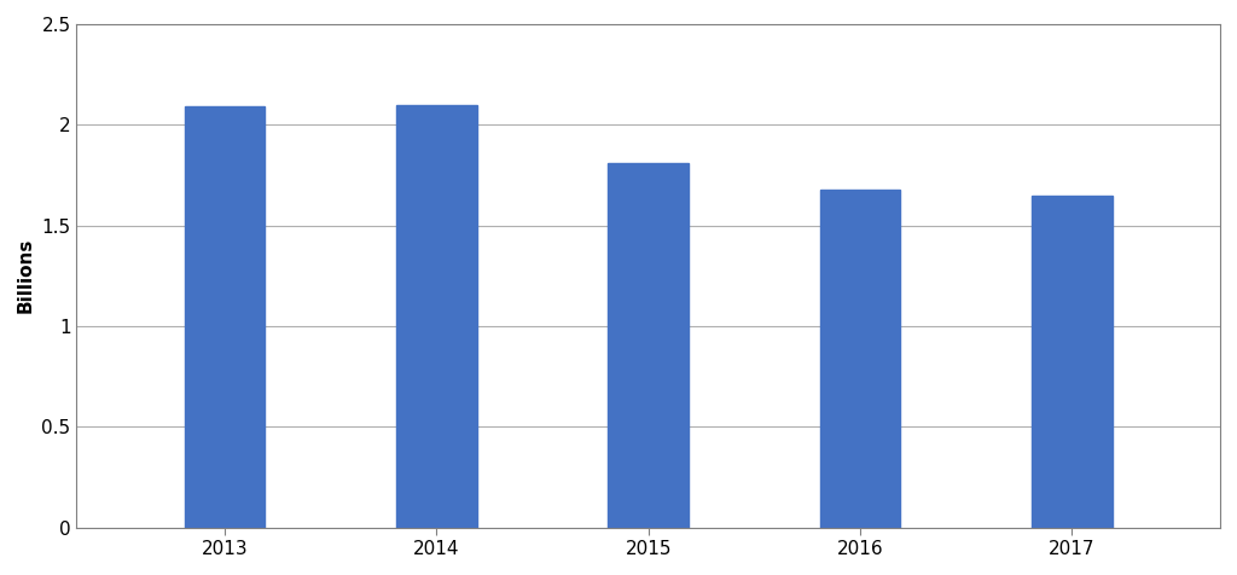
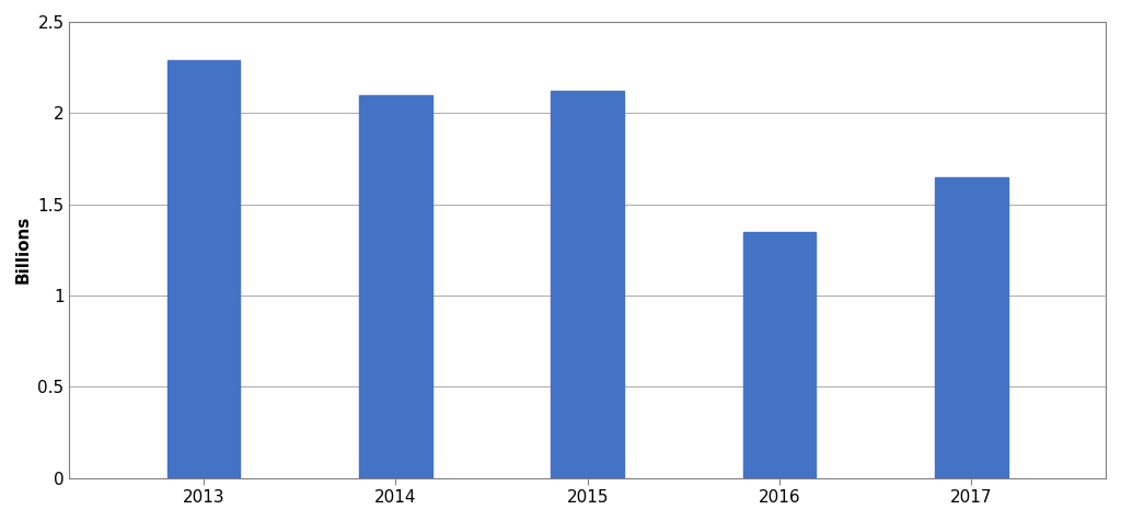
2013: 2.09 -> 2.29
2015: 1.81 -> 2.12
2016: 1.68 -> 1.35
